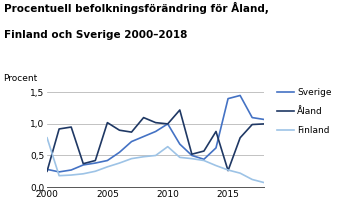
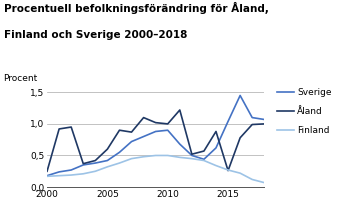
Sverige/2000: 0,28 -> 0,18
Finland/2000: 0,78 -> 0,17
Åland/2005: 1,02 -> 0,60
Sverige/2010: 1,00 -> 0,90
Finland/2010: 0,64 -> 0,50
Sverige/2015: 1,40 -> 1,04
